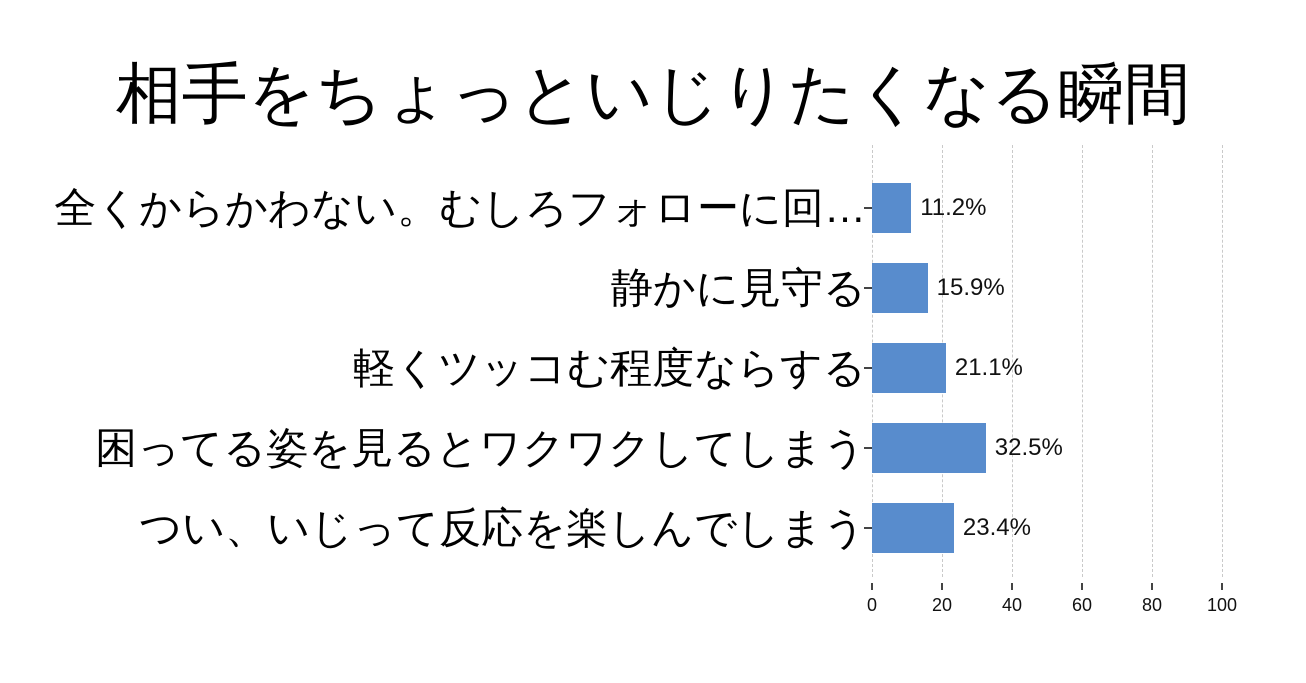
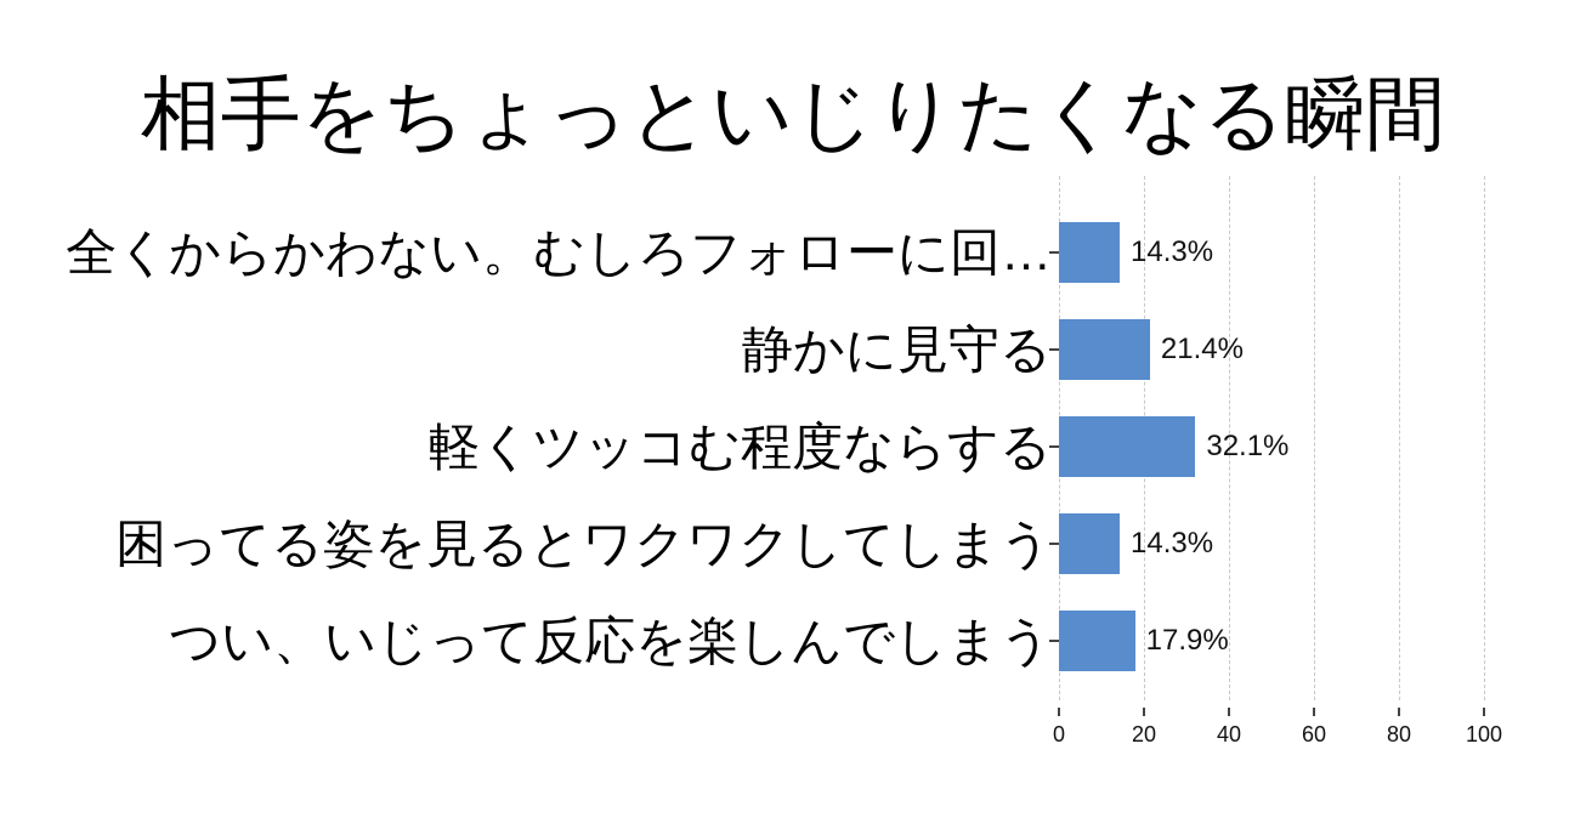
全くからかわない。むしろフォローに回…: 11.2% -> 14.3%
静かに見守る: 15.9% -> 21.4%
軽くツッコむ程度ならする: 21.1% -> 32.1%
困ってる姿を見るとワクワクしてしまう: 32.5% -> 14.3%
つい、いじって反応を楽しんでしまう: 23.4% -> 17.9%
